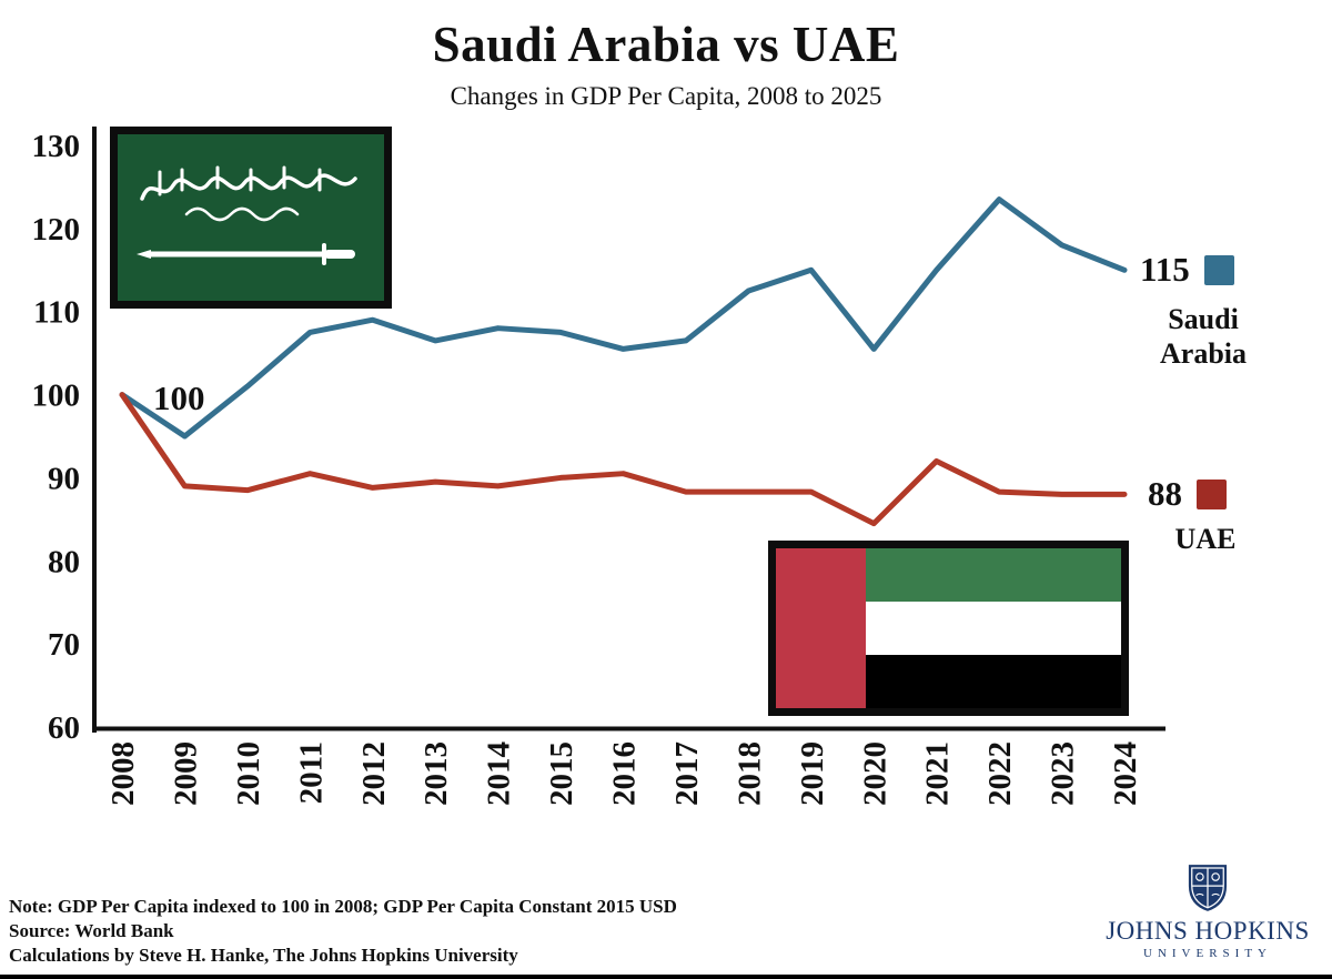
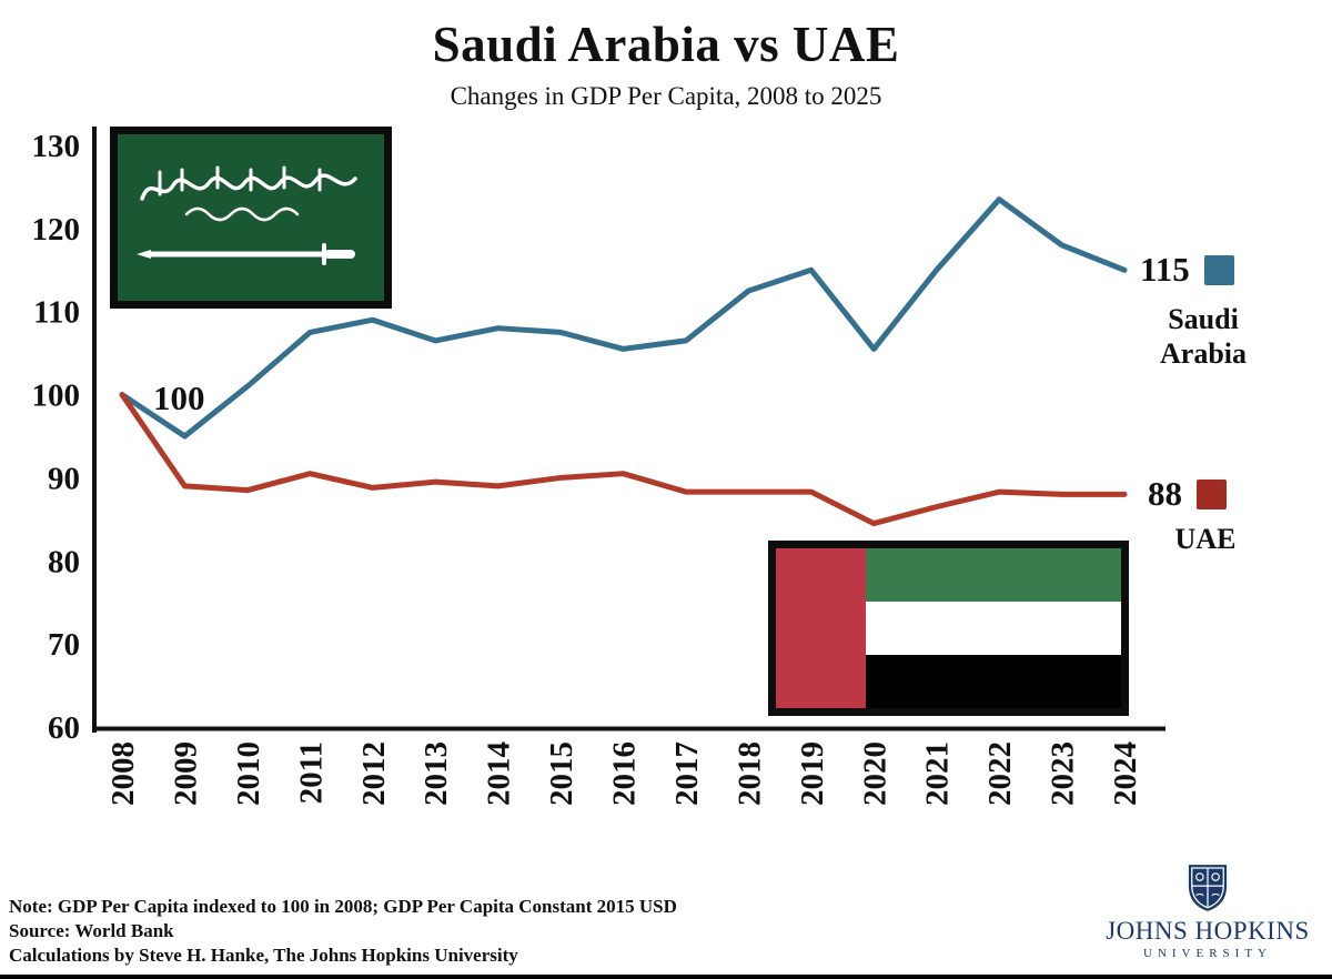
UAE/2021: 92 -> 86
